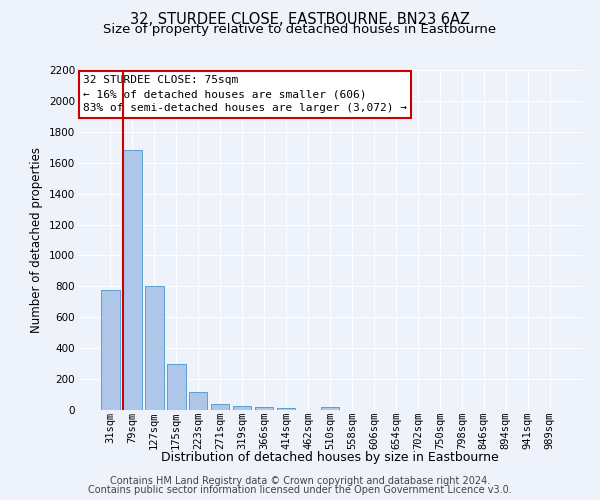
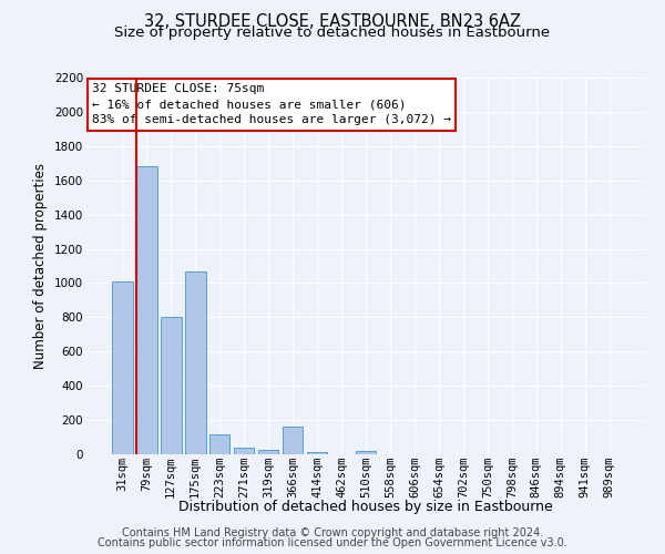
31sqm: 780 -> 1010
175sqm: 300 -> 1070
366sqm: 20 -> 160
